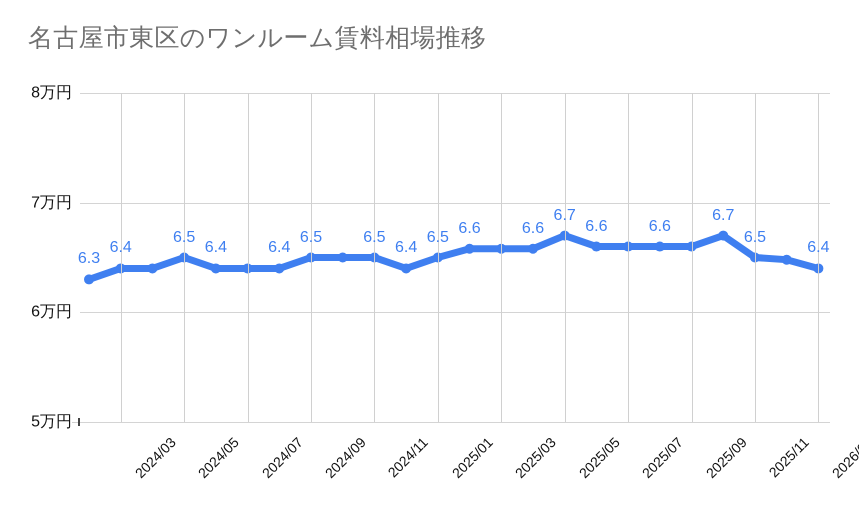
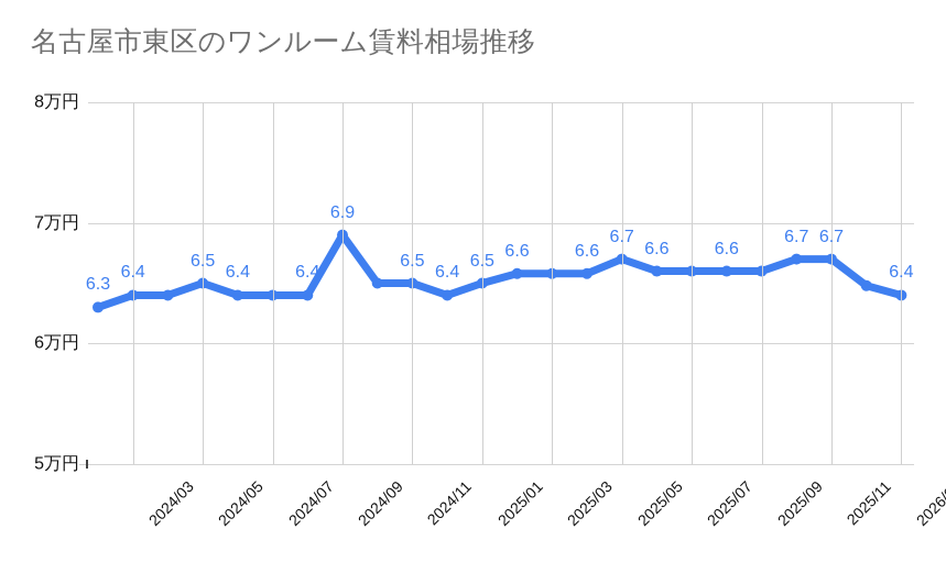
2024/09: 6.5 -> 6.9
2025/11: 6.5 -> 6.7
